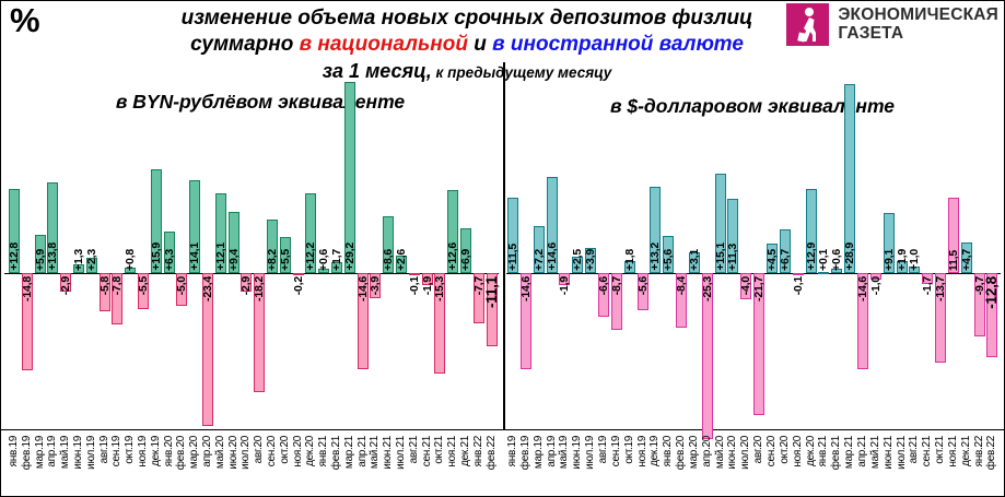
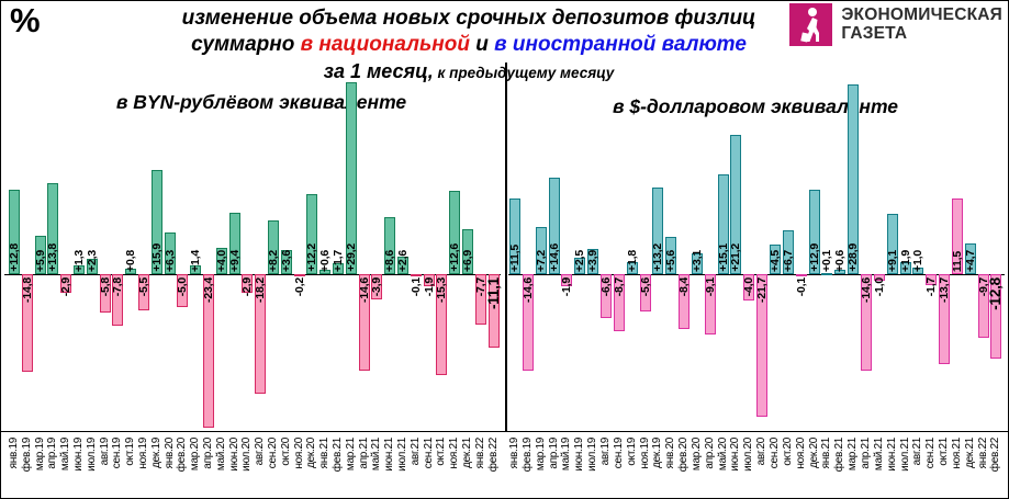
в BYN-рублёвом эквиваленте/мар.20: +14,1 -> +1,4
в BYN-рублёвом эквиваленте/май.20: +12,1 -> +4,0
в BYN-рублёвом эквиваленте/окт.20: +5,5 -> +3,6
в $-долларовом эквиваленте/апр.20: -25,3 -> -9,1
в $-долларовом эквиваленте/июн.20: +11,3 -> +21,2
